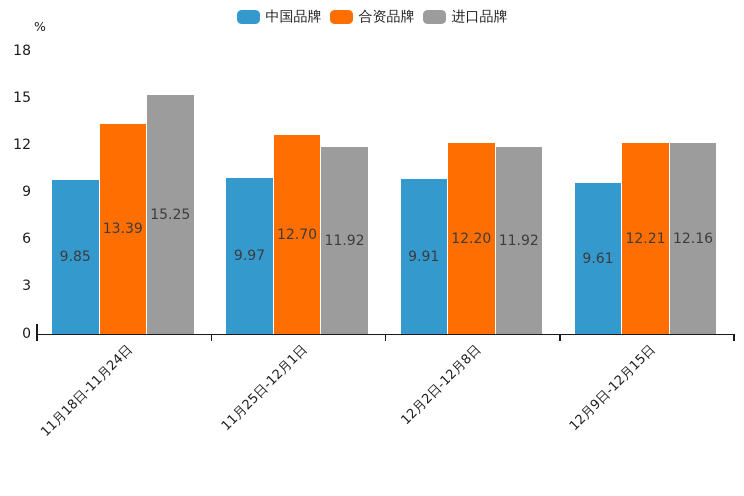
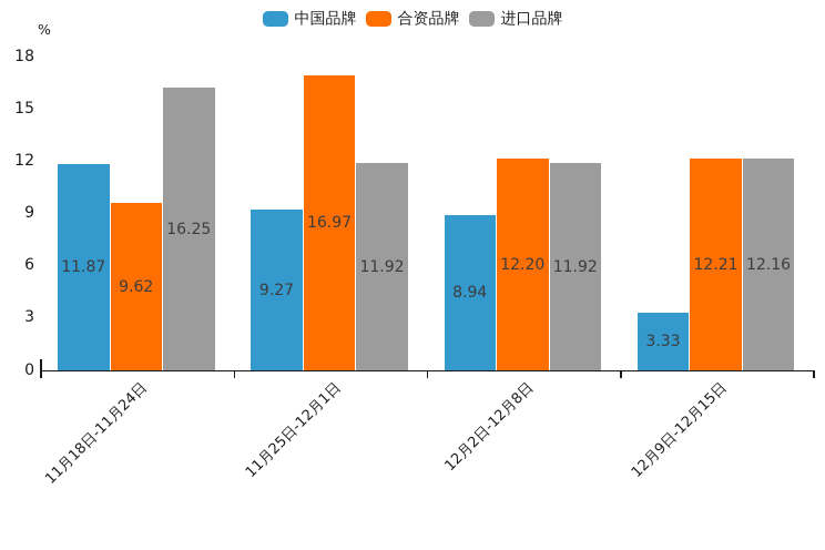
中国品牌/11月18日-11月24日: 9.85 -> 11.87
合资品牌/11月18日-11月24日: 13.39 -> 9.62
进口品牌/11月18日-11月24日: 15.25 -> 16.25
中国品牌/11月25日-12月1日: 9.97 -> 9.27
合资品牌/11月25日-12月1日: 12.70 -> 16.97
中国品牌/12月2日-12月8日: 9.91 -> 8.94
中国品牌/12月9日-12月15日: 9.61 -> 3.33
